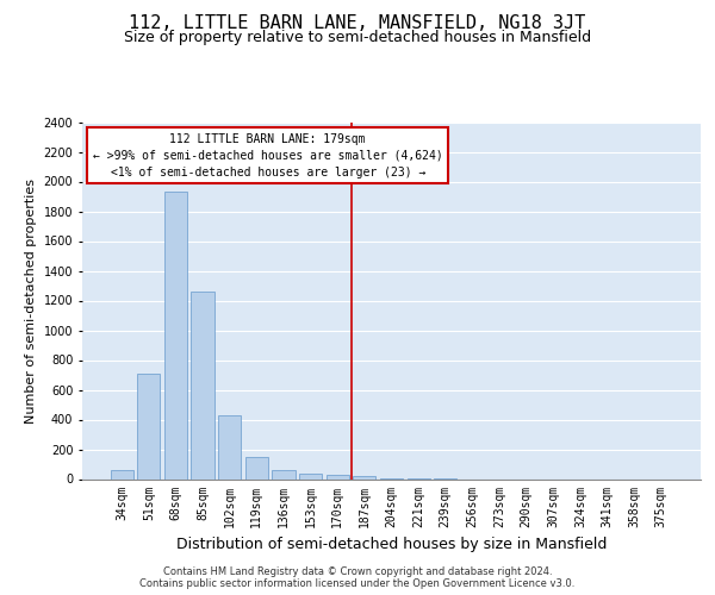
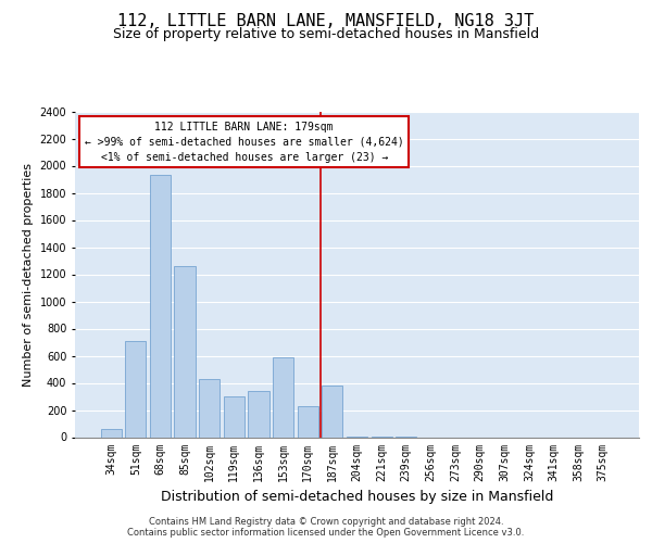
119sqm: 150 -> 300
136sqm: 60 -> 340
153sqm: 40 -> 590
170sqm: 20 -> 230
187sqm: 20 -> 380
